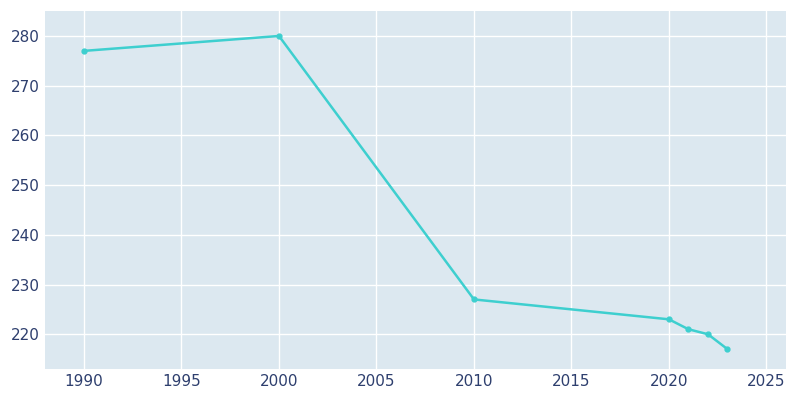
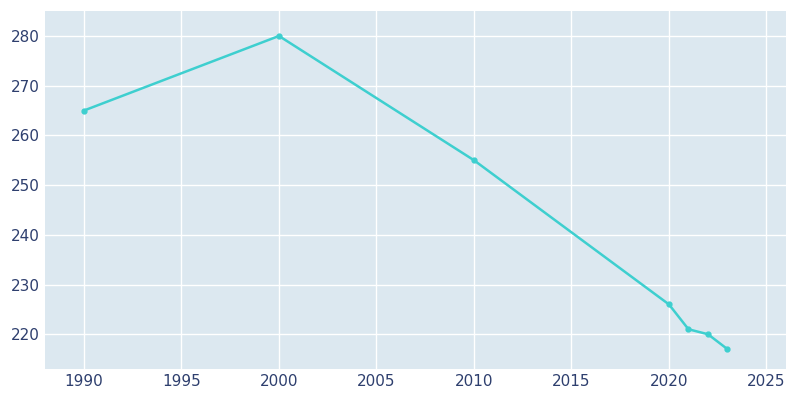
1990: 277 -> 265
2010: 227 -> 255
2020: 223 -> 226
